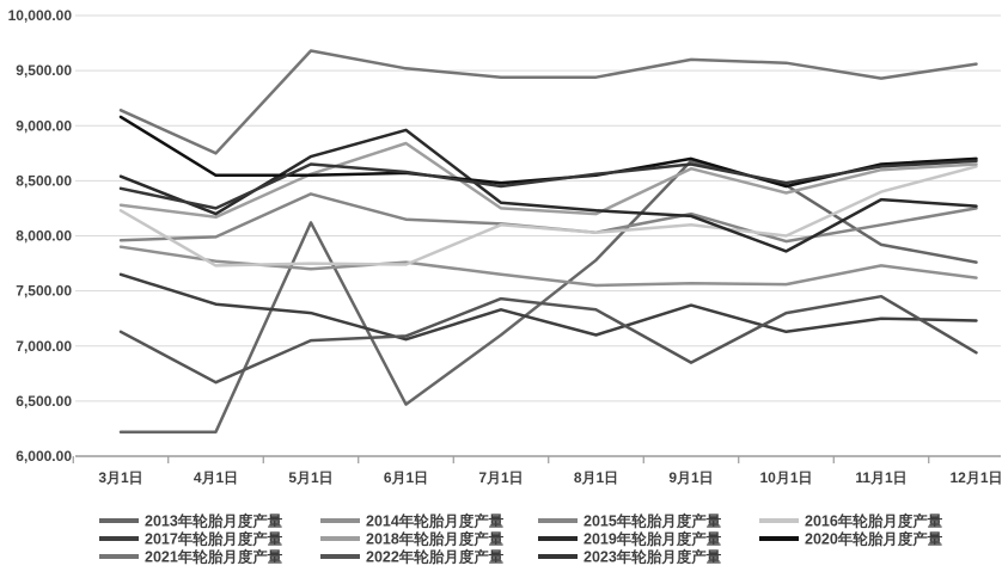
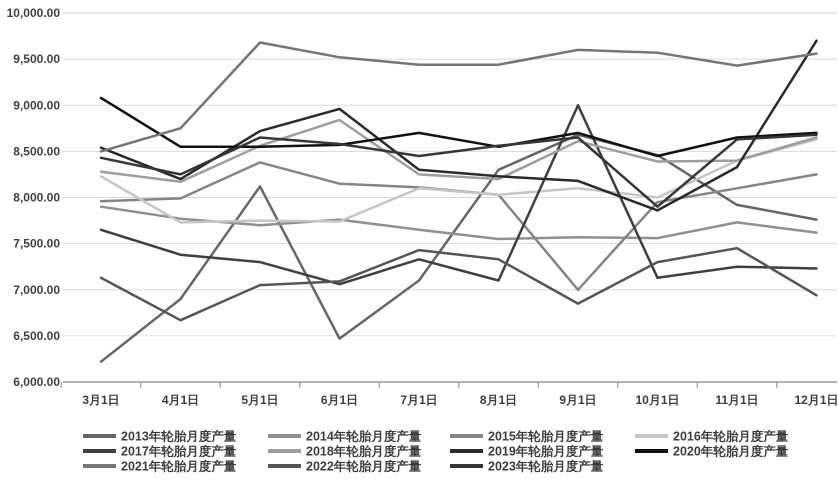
2021年轮胎月度产量/3月1日: 9100 -> 8500
2013年轮胎月度产量/4月1日: 6200 -> 6900
2020年轮胎月度产量/7月1日: 8500 -> 8700
2013年轮胎月度产量/8月1日: 7800 -> 8300
2015年轮胎月度产量/9月1日: 8200 -> 7000
2017年轮胎月度产量/9月1日: 7400 -> 9000
2023年轮胎月度产量/10月1日: 8500 -> 7900
2018年轮胎月度产量/11月1日: 8600 -> 8400
2019年轮胎月度产量/12月1日: 8300 -> 9700
